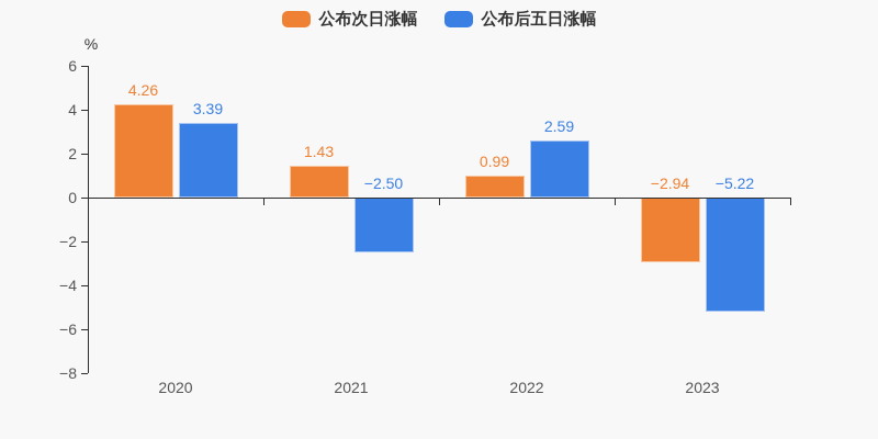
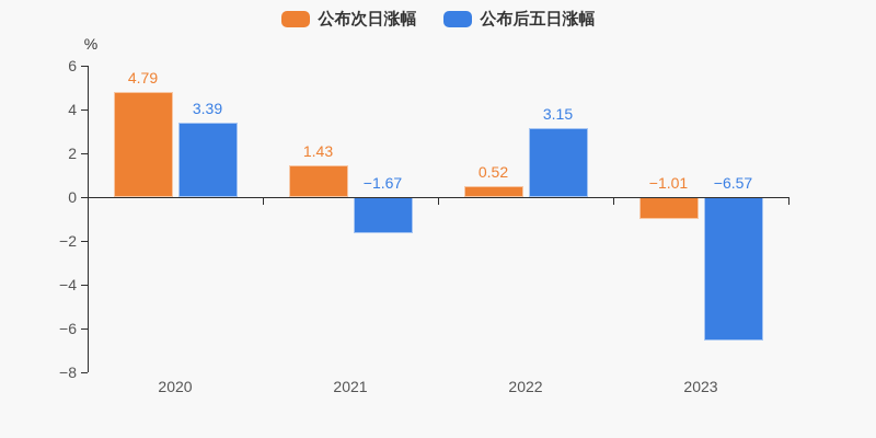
公布次日涨幅/2020: 4.26 -> 4.79
公布后五日涨幅/2021: −2.50 -> −1.67
公布次日涨幅/2022: 0.99 -> 0.52
公布后五日涨幅/2022: 2.59 -> 3.15
公布次日涨幅/2023: −2.94 -> −1.01
公布后五日涨幅/2023: −5.22 -> −6.57
